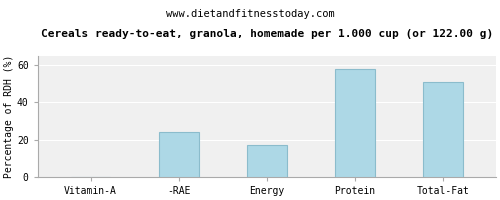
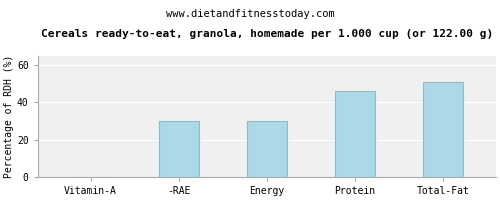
-RAE: 24 -> 30
Energy: 17 -> 30
Protein: 58 -> 46
